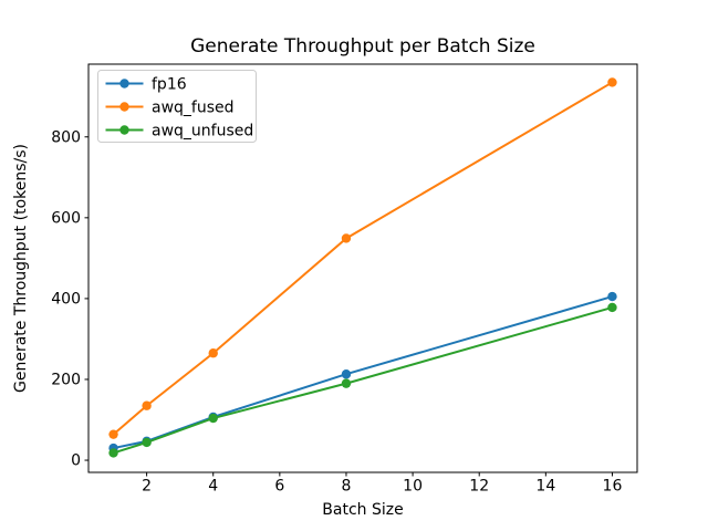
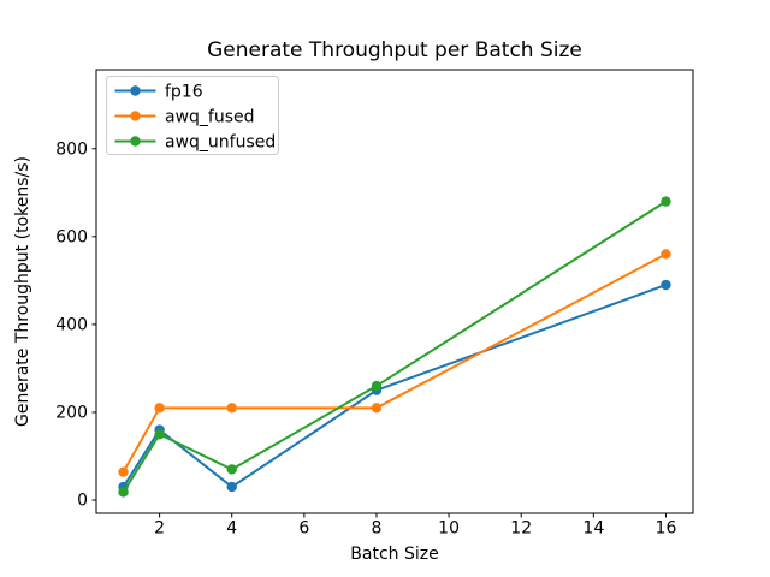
fp16/2: 50 -> 160
awq_fused/2: 140 -> 210
awq_unfused/2: 40 -> 150
fp16/4: 110 -> 30
awq_fused/4: 260 -> 210
awq_unfused/4: 100 -> 70
fp16/8: 210 -> 250
awq_fused/8: 550 -> 210
awq_unfused/8: 190 -> 260
fp16/16: 400 -> 490
awq_fused/16: 940 -> 560
awq_unfused/16: 380 -> 680
